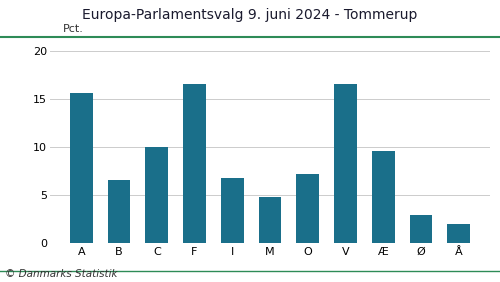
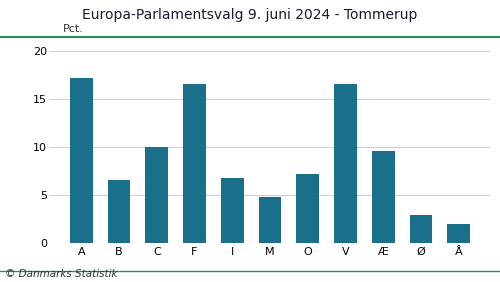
A: 15.6 -> 17.2
